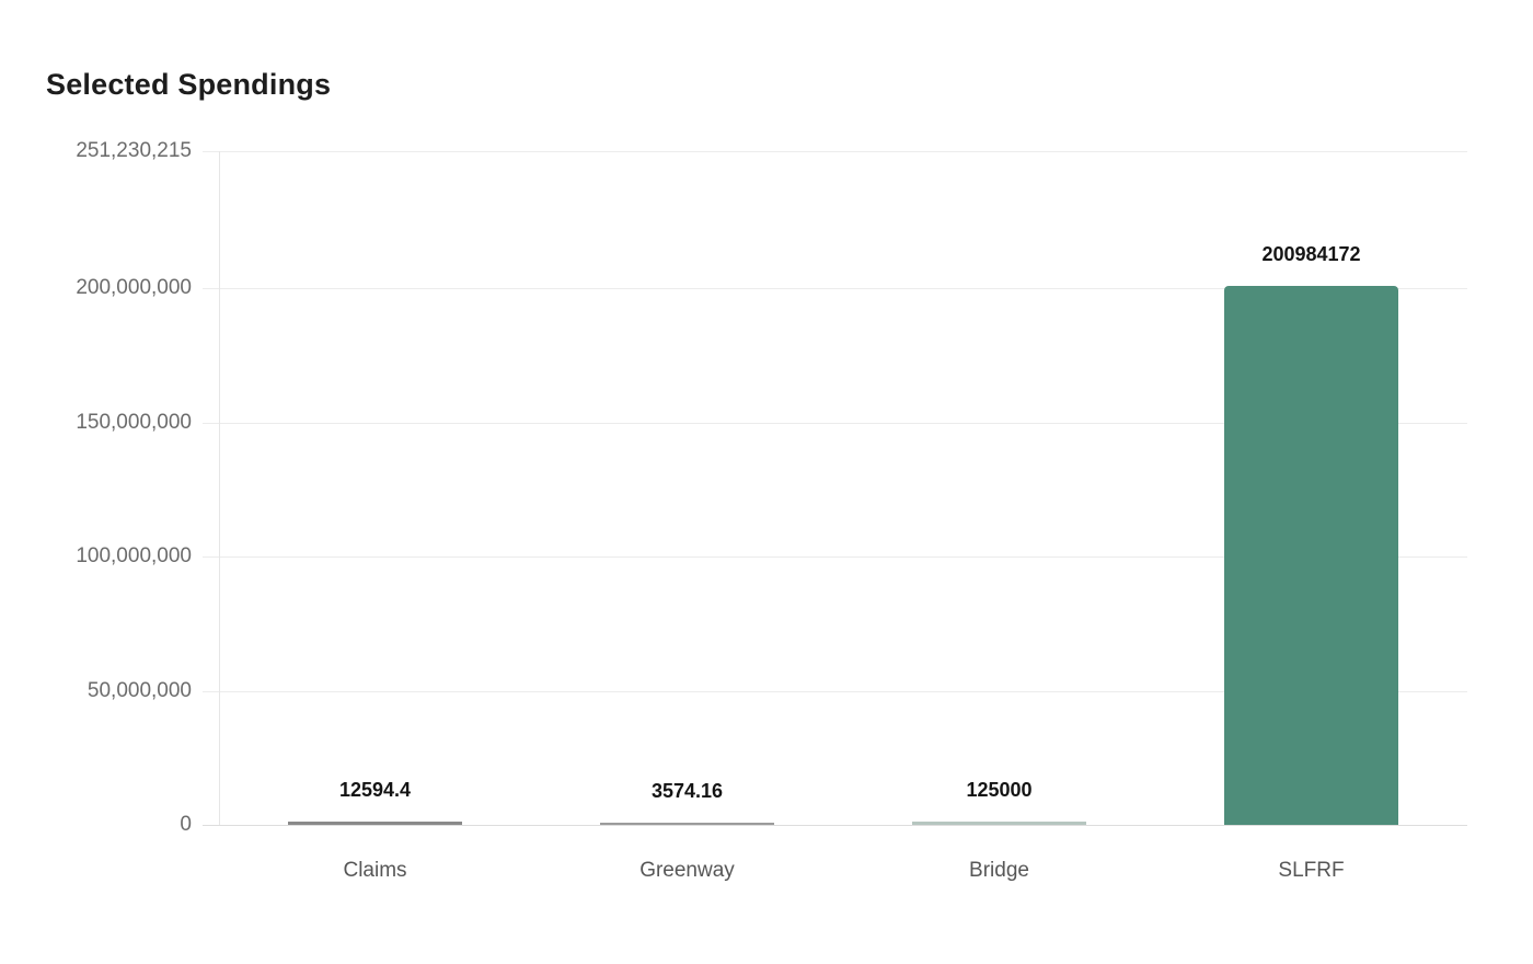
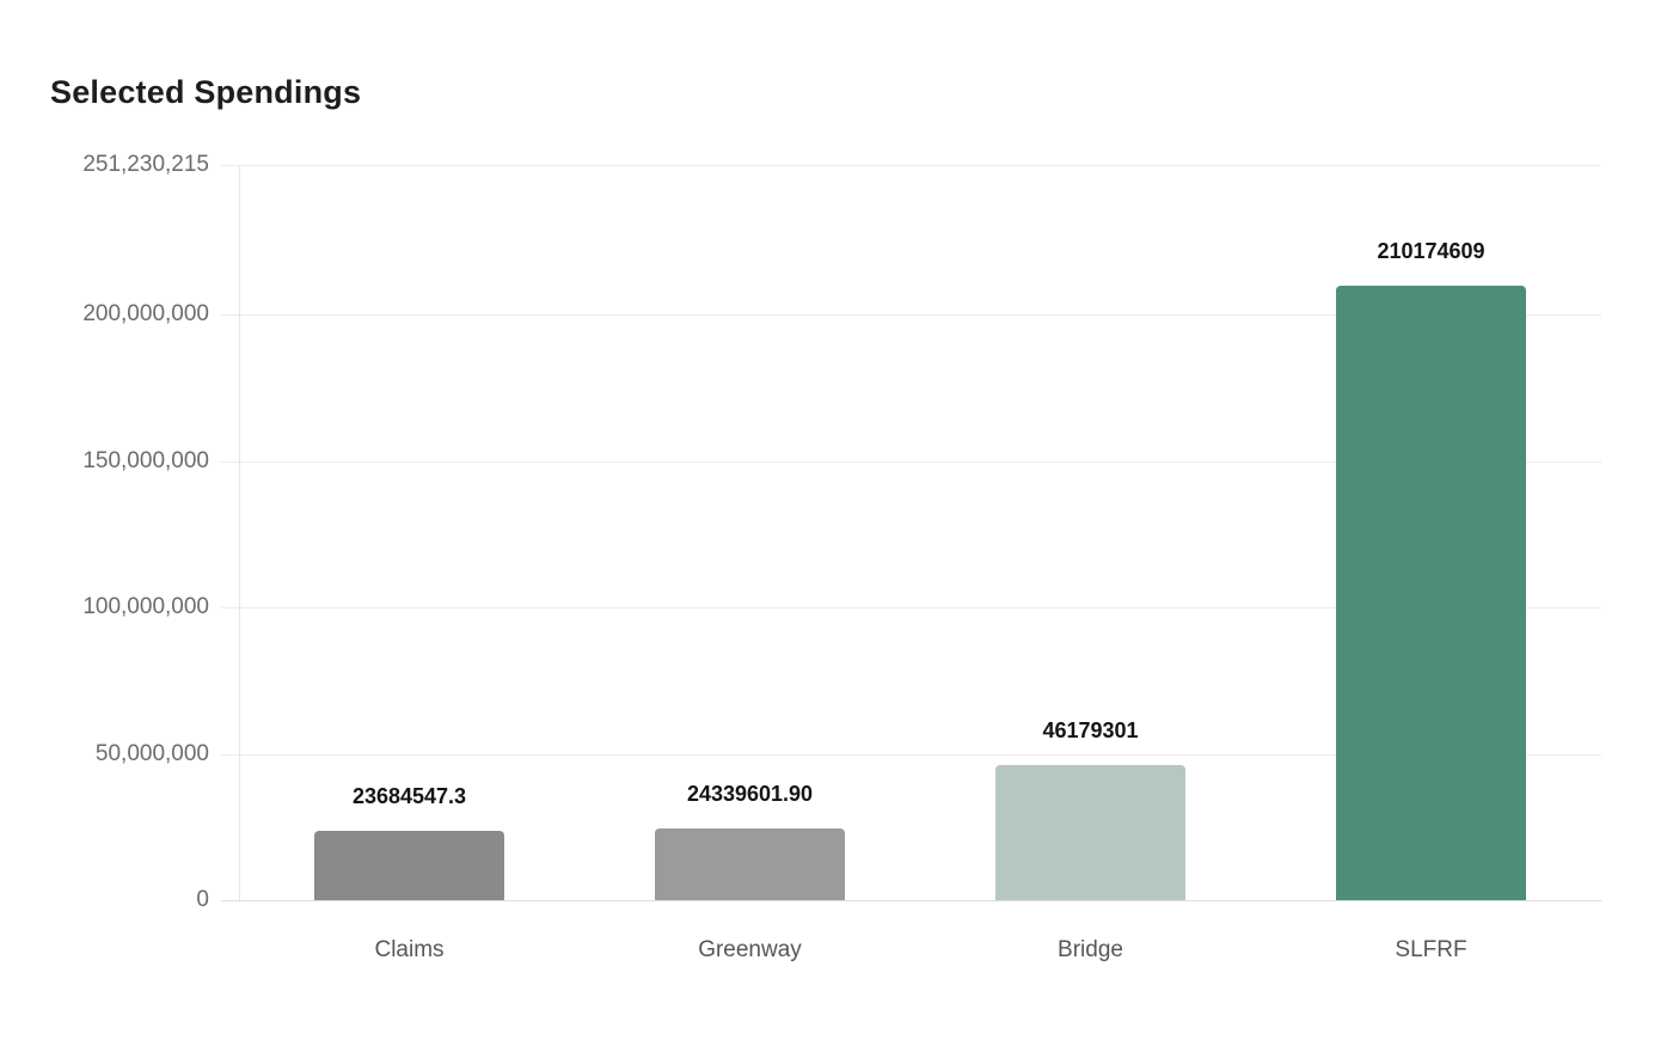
Claims: 12594.4 -> 23684547.3
Greenway: 3574.16 -> 24339601.90
Bridge: 125000 -> 46179301
SLFRF: 200984172 -> 210174609
